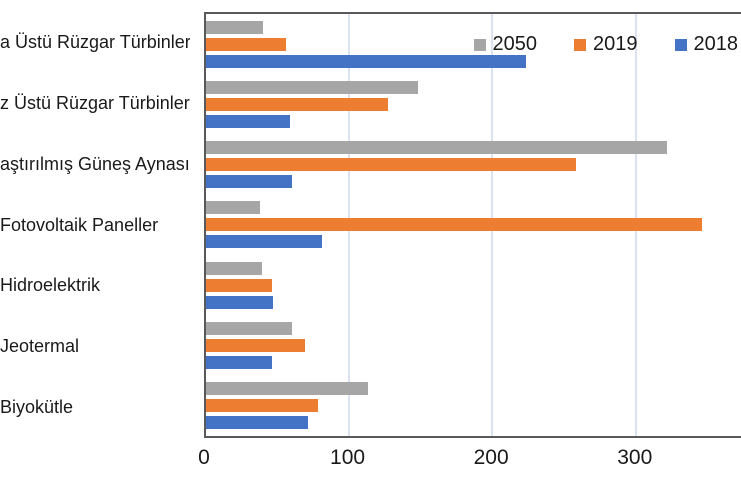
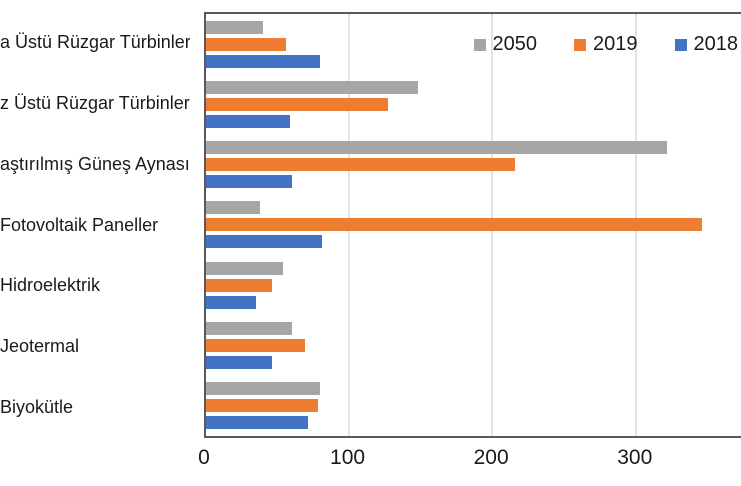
2018/a Üstü Rüzgar Türbinleri: 224 -> 80
2019/aştırılmış Güneş Aynası: 259 -> 216
2050/Hidroelektrik: 39 -> 54
2018/Hidroelektrik: 47 -> 35
2050/Biyokütle: 113 -> 80
